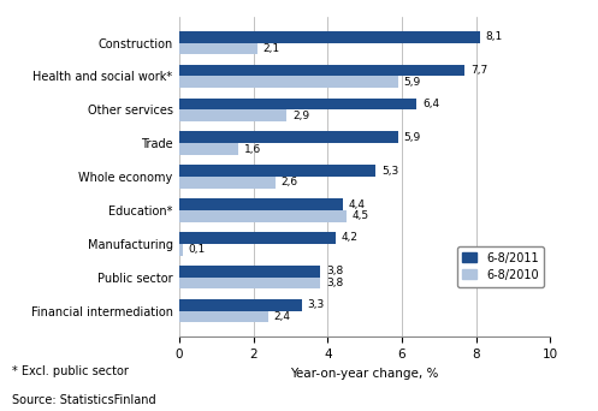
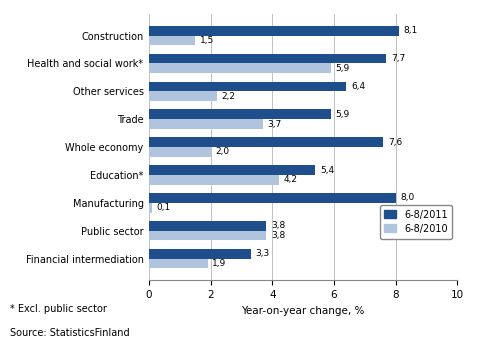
6-8/2010/Construction: 2,1 -> 1,5
6-8/2010/Other services: 2,9 -> 2,2
6-8/2010/Trade: 1,6 -> 3,7
6-8/2011/Whole economy: 5,3 -> 7,6
6-8/2010/Whole economy: 2,6 -> 2,0
6-8/2011/Education*: 4,4 -> 5,4
6-8/2010/Education*: 4,5 -> 4,2
6-8/2011/Manufacturing: 4,2 -> 8,0
6-8/2010/Financial intermediation: 2,4 -> 1,9
